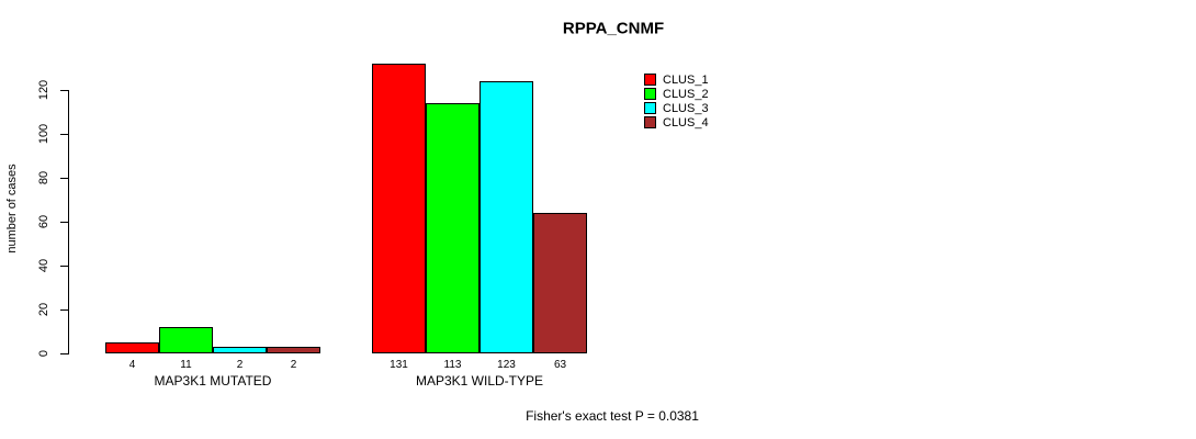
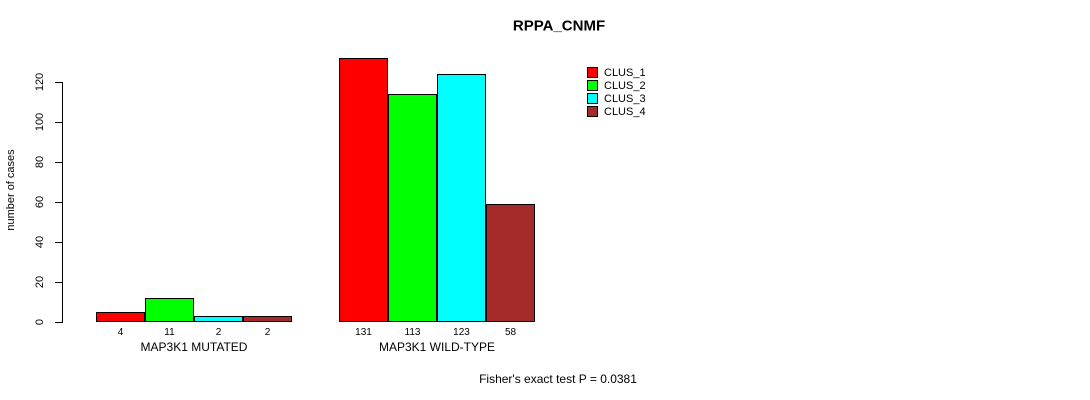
CLUS_4/MAP3K1 WILD-TYPE: 63 -> 58
